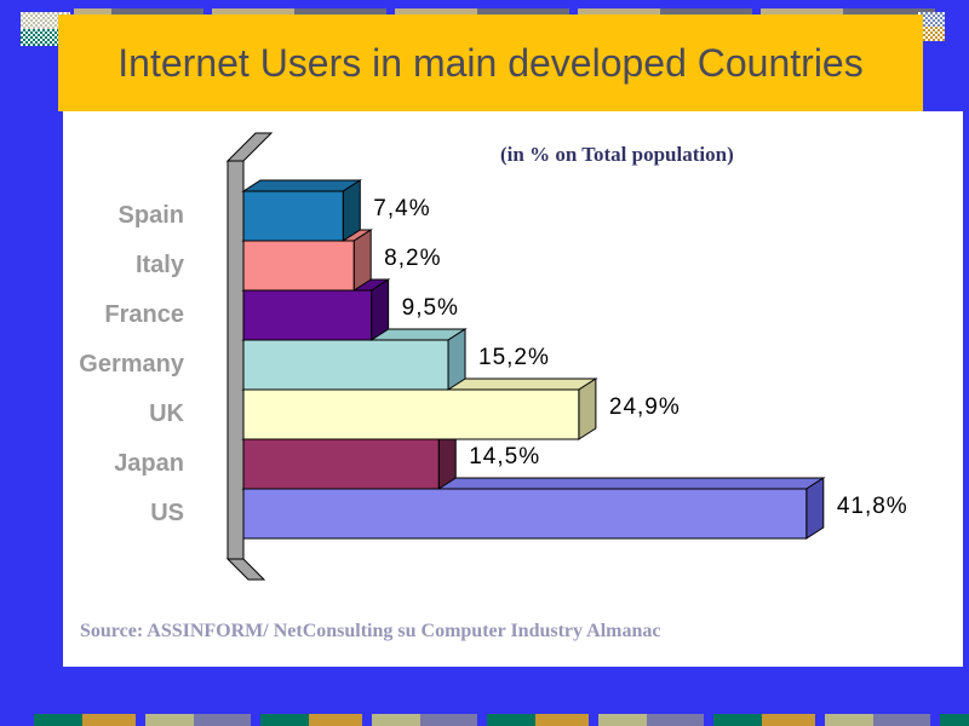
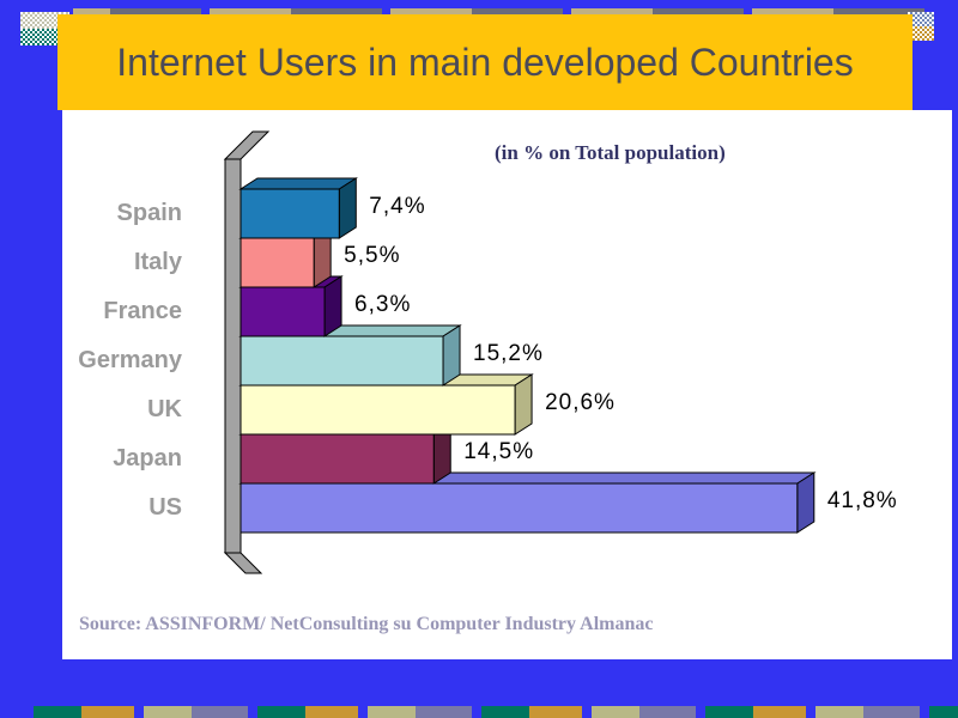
Italy: 8,2% -> 5,5%
France: 9,5% -> 6,3%
UK: 24,9% -> 20,6%
